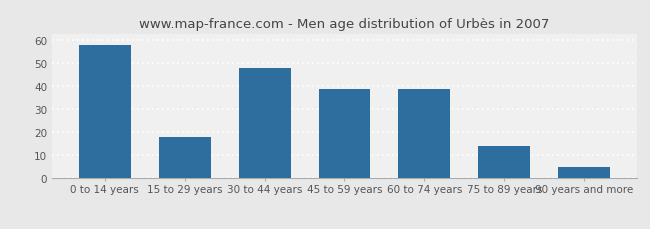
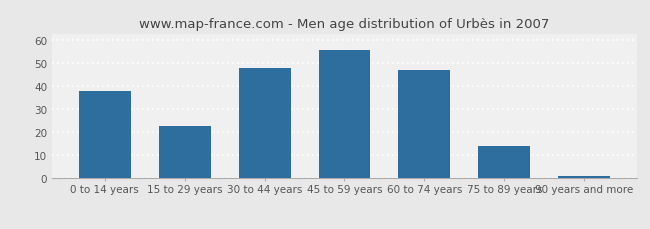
0 to 14 years: 58 -> 38
15 to 29 years: 18 -> 23
45 to 59 years: 39 -> 56
60 to 74 years: 39 -> 47
90 years and more: 5 -> 1
